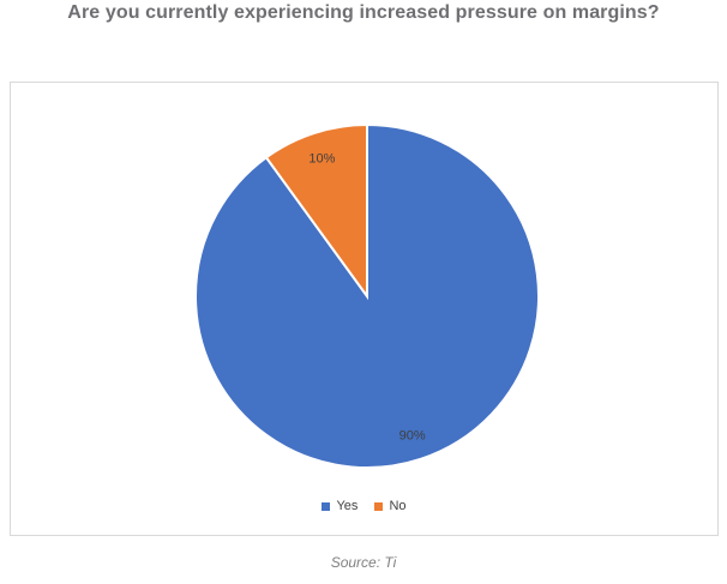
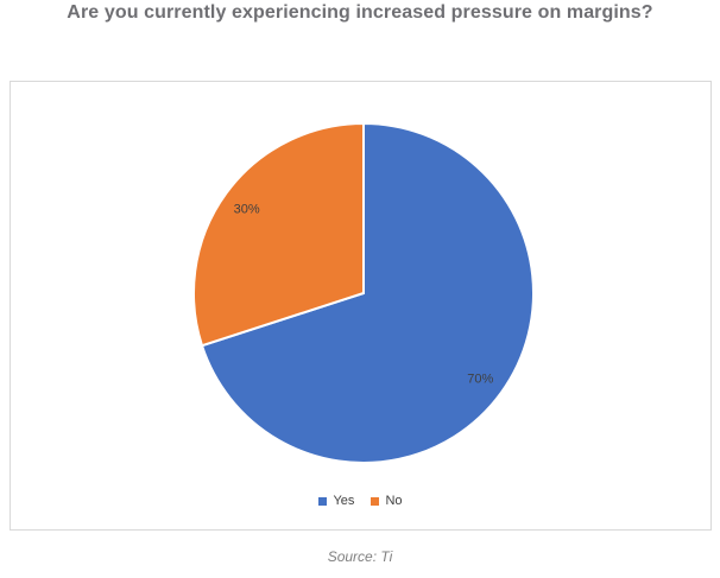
Yes: 90% -> 70%
No: 10% -> 30%
